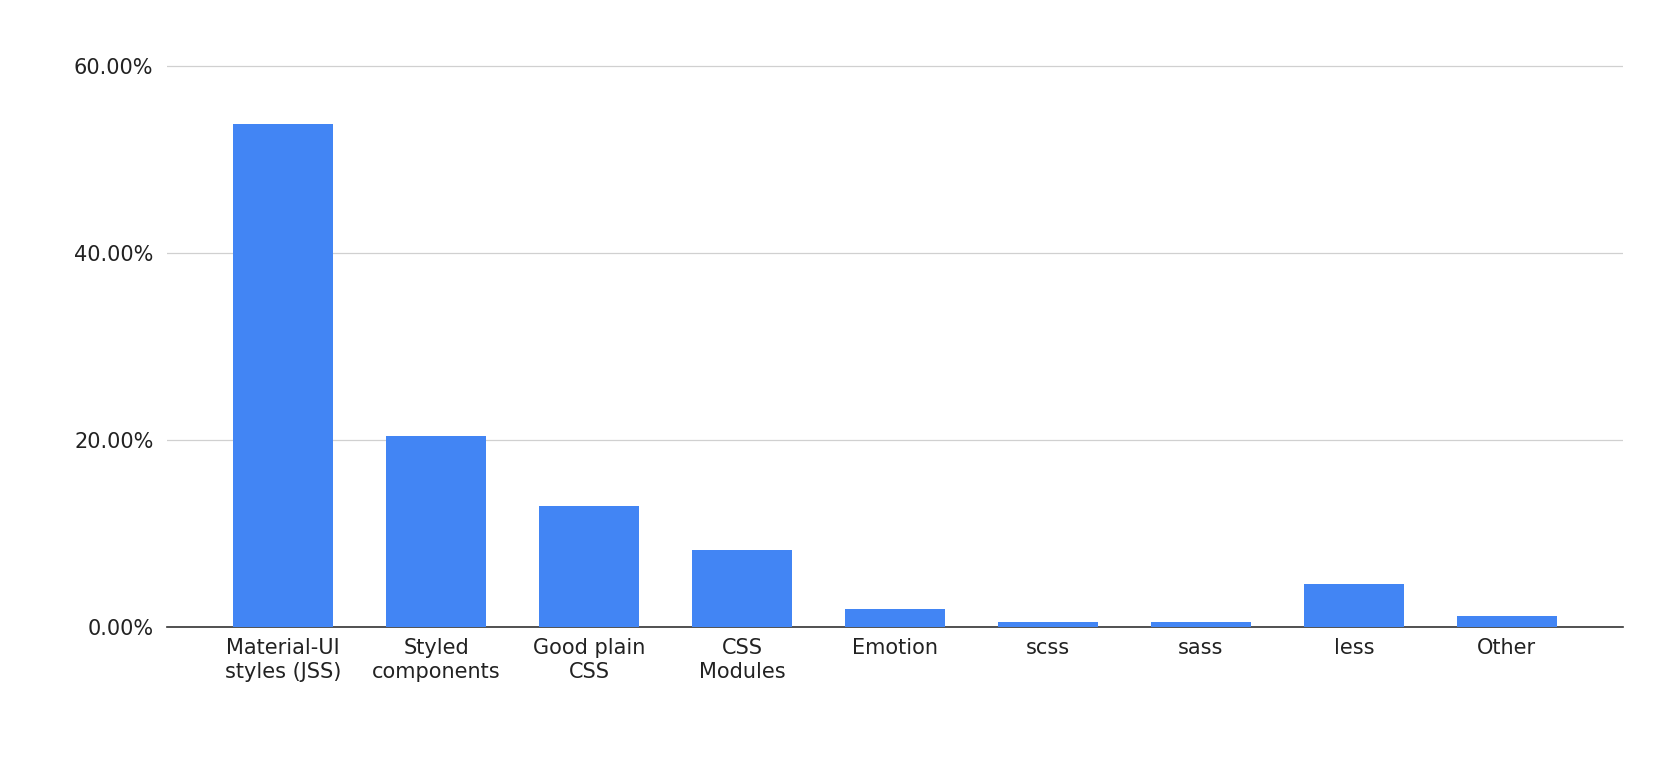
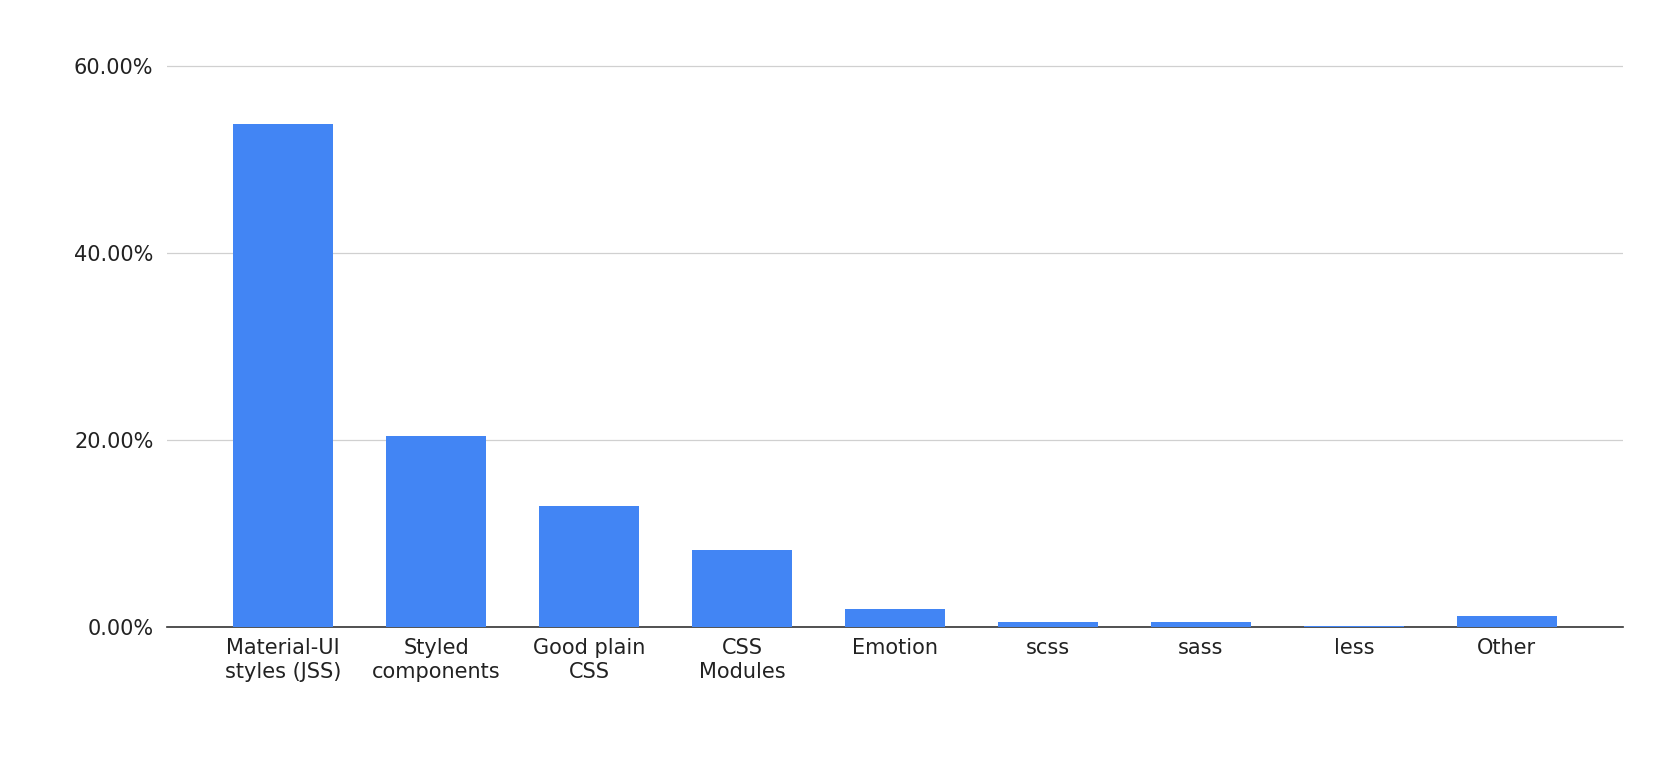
less: 4.6% -> 0.1%
